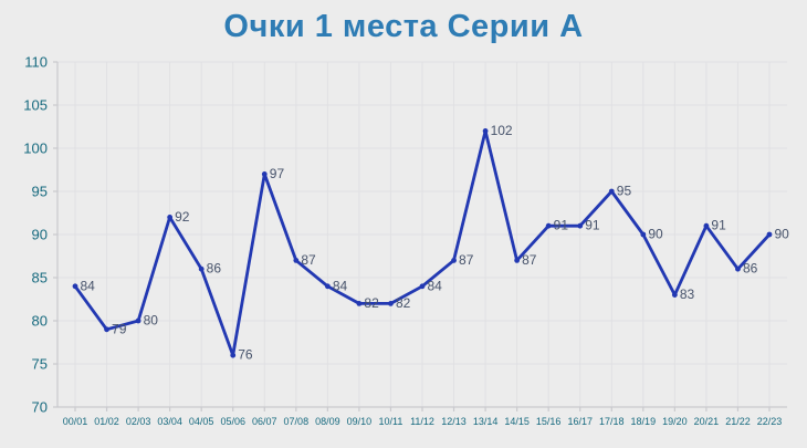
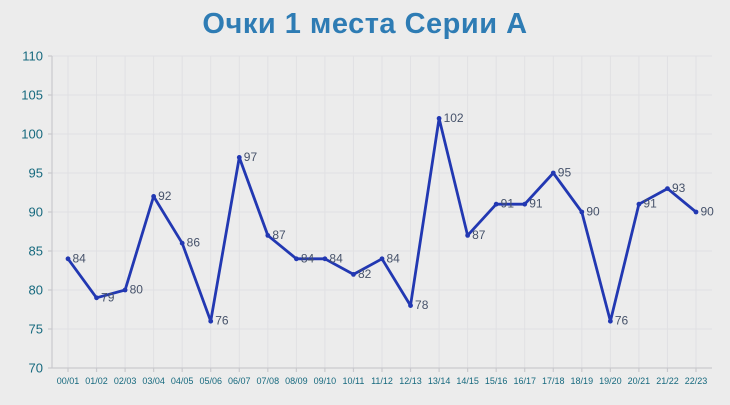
09/10: 82 -> 84
12/13: 87 -> 78
19/20: 83 -> 76
21/22: 86 -> 93
